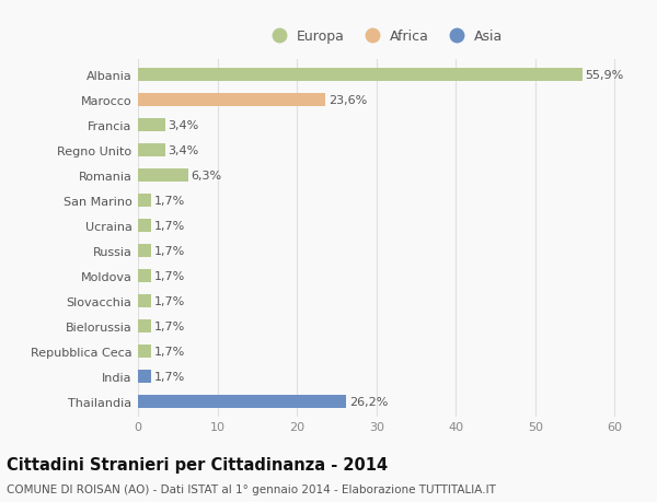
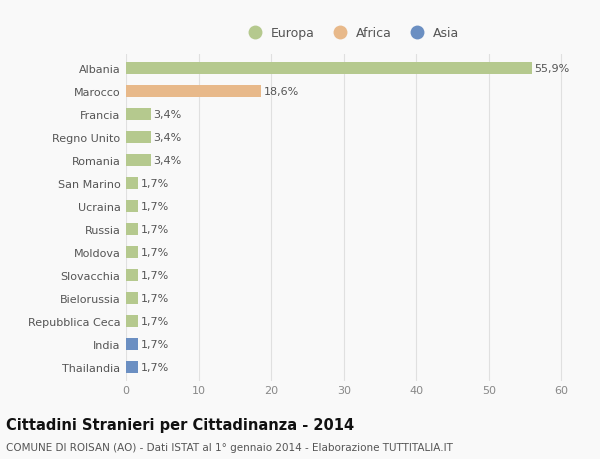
Marocco: 23,6% -> 18,6%
Romania: 6,3% -> 3,4%
Thailandia: 26,2% -> 1,7%
